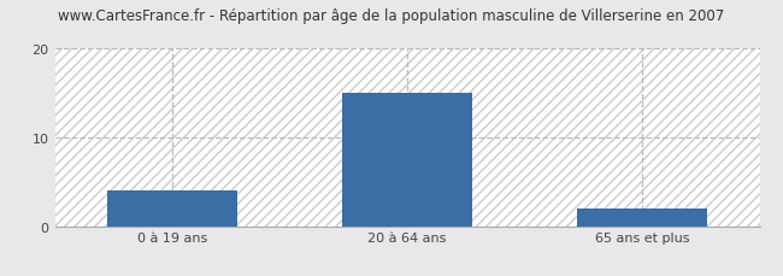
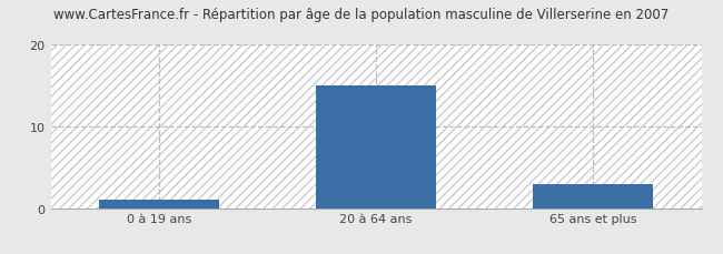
0 à 19 ans: 4 -> 1
65 ans et plus: 2 -> 3
